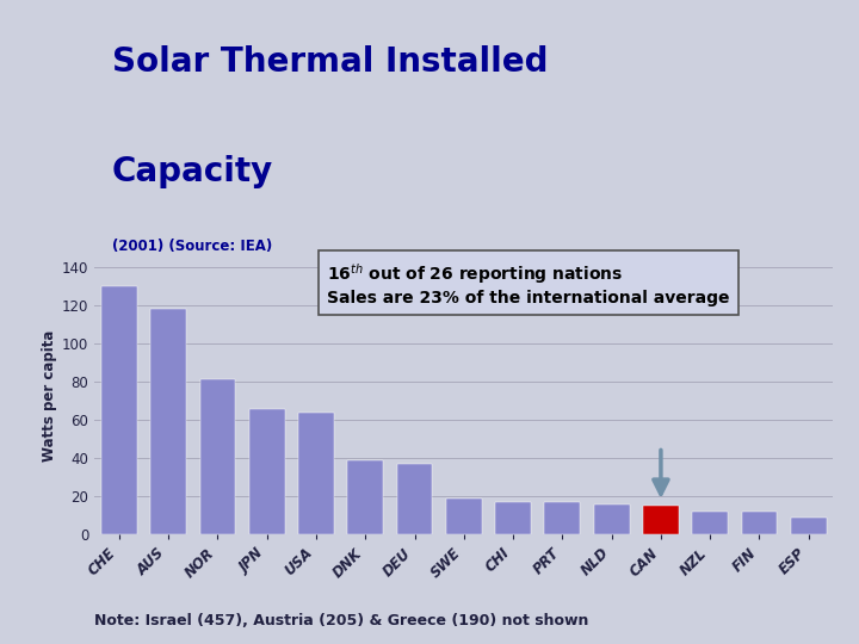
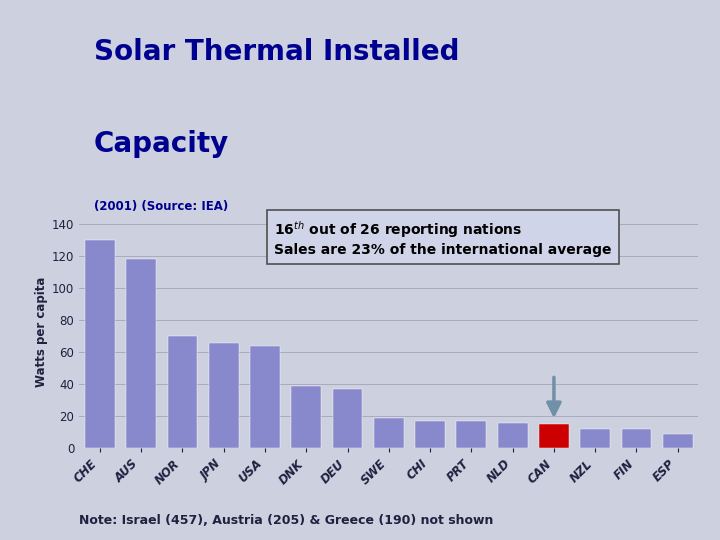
NOR: 81 -> 70
